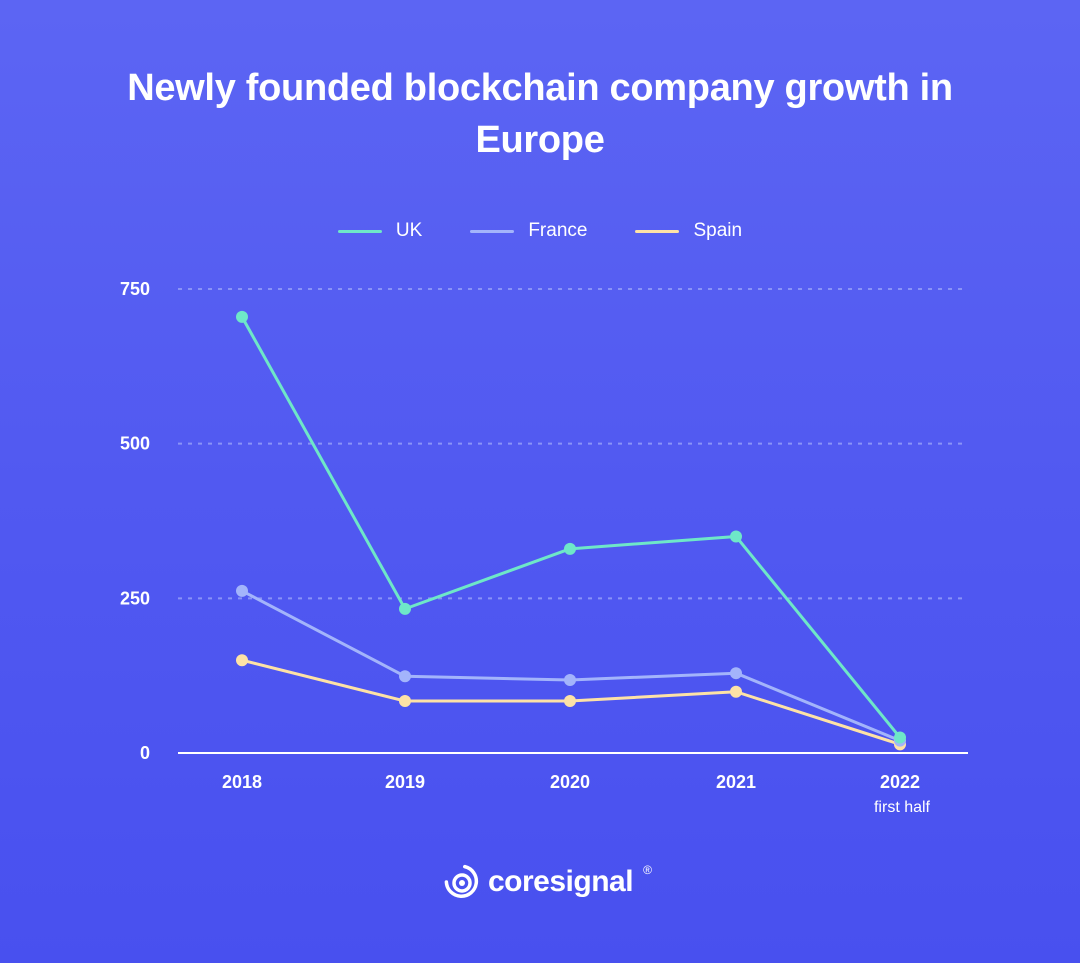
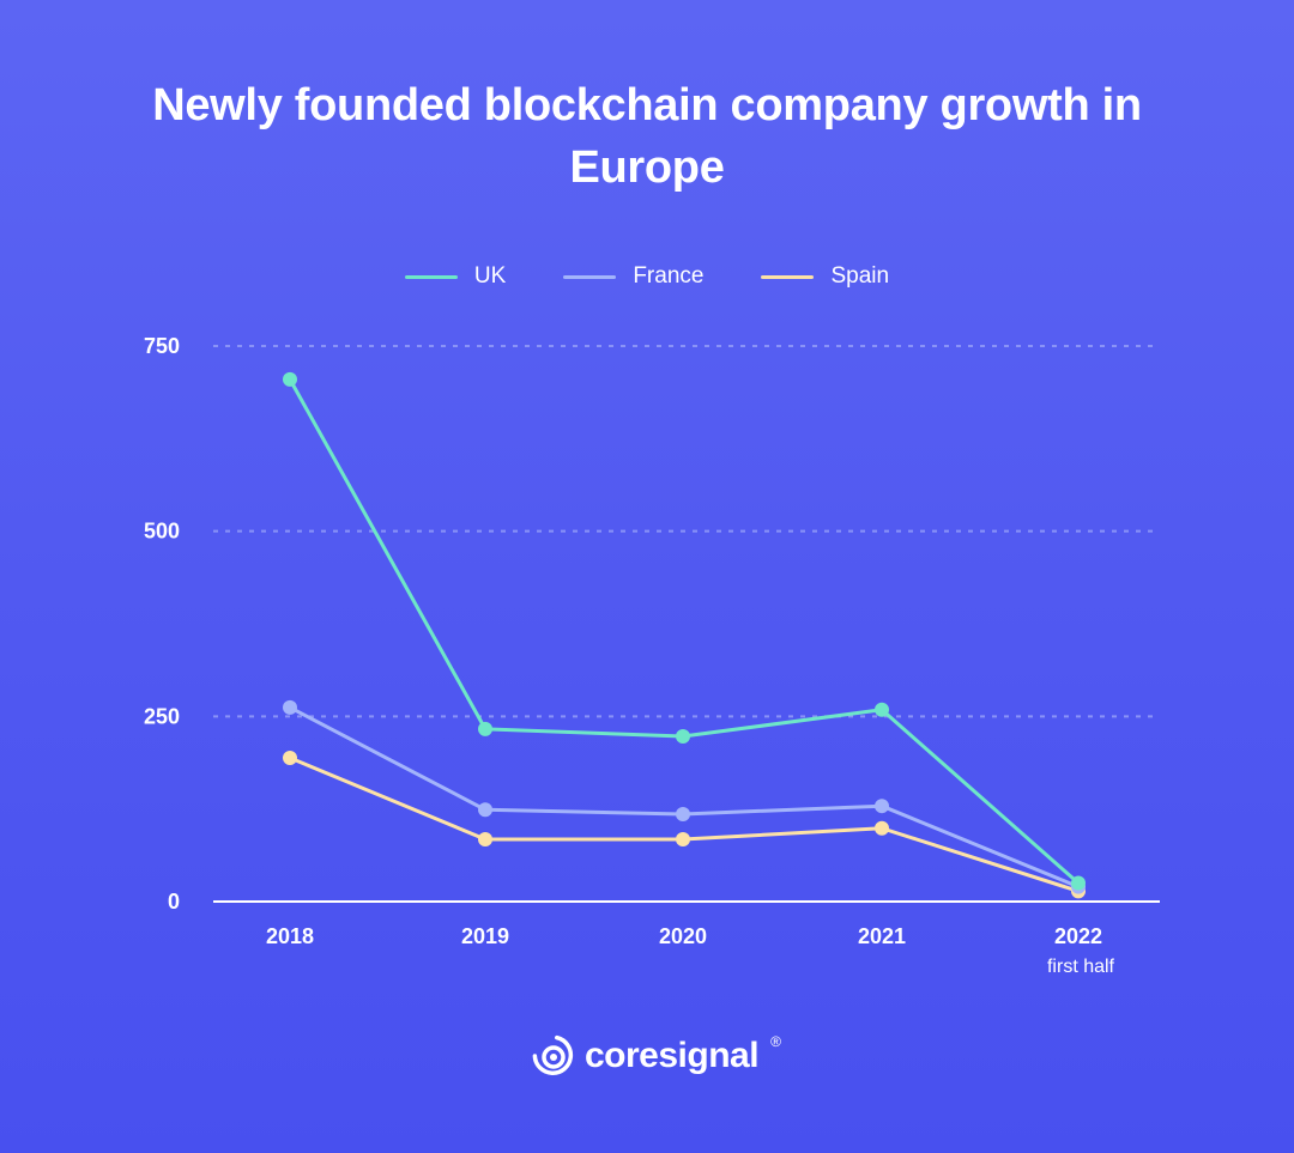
Spain/2018: 150 -> 190
UK/2020: 330 -> 220
UK/2021: 350 -> 260
